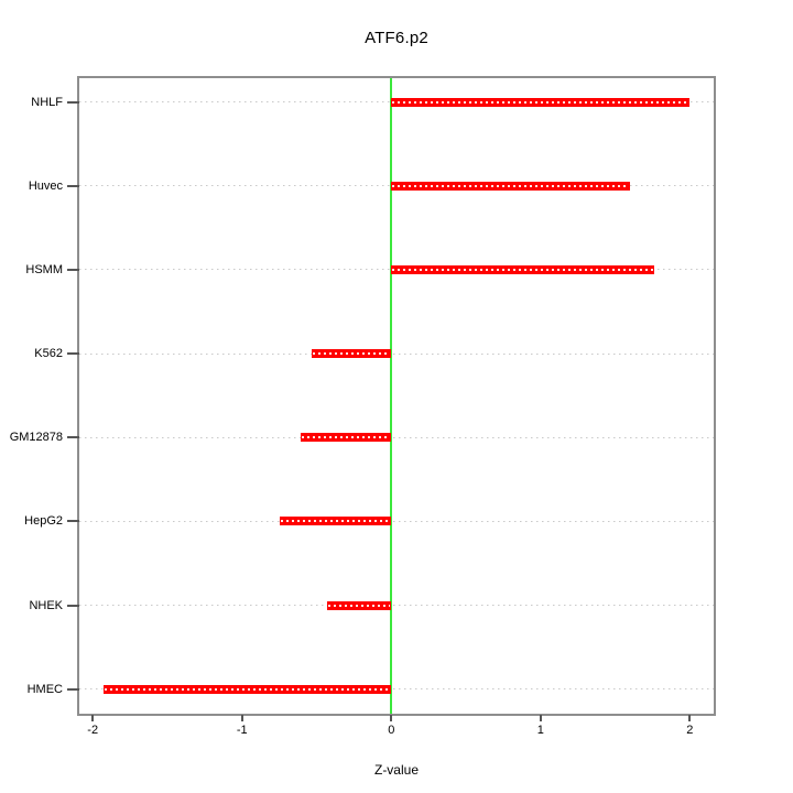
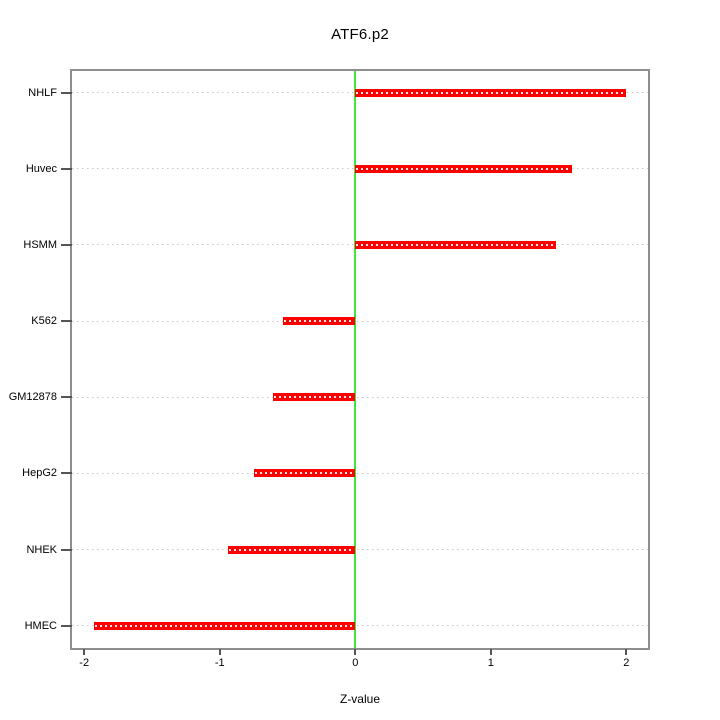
HSMM: 1.76 -> 1.48
NHEK: -0.43 -> -0.94
